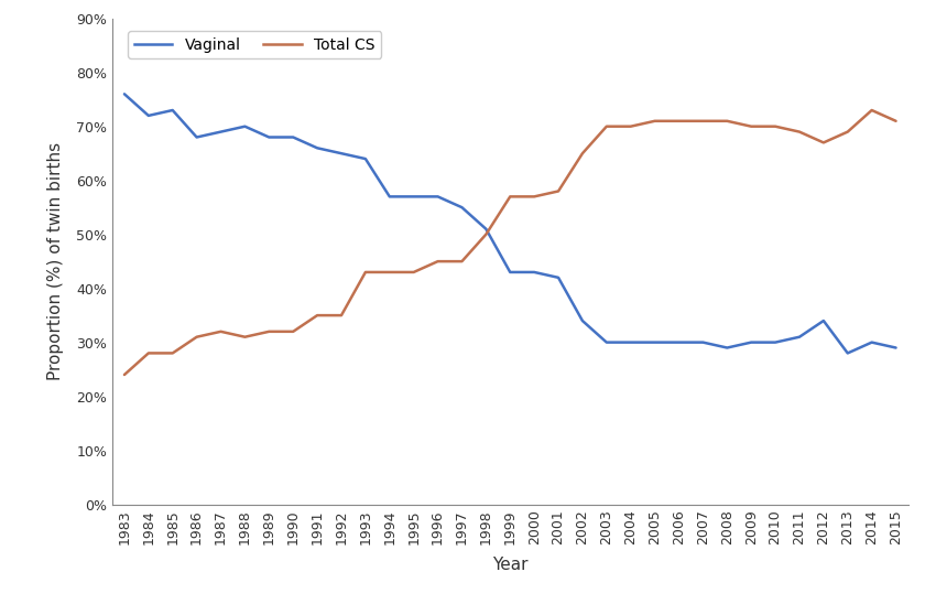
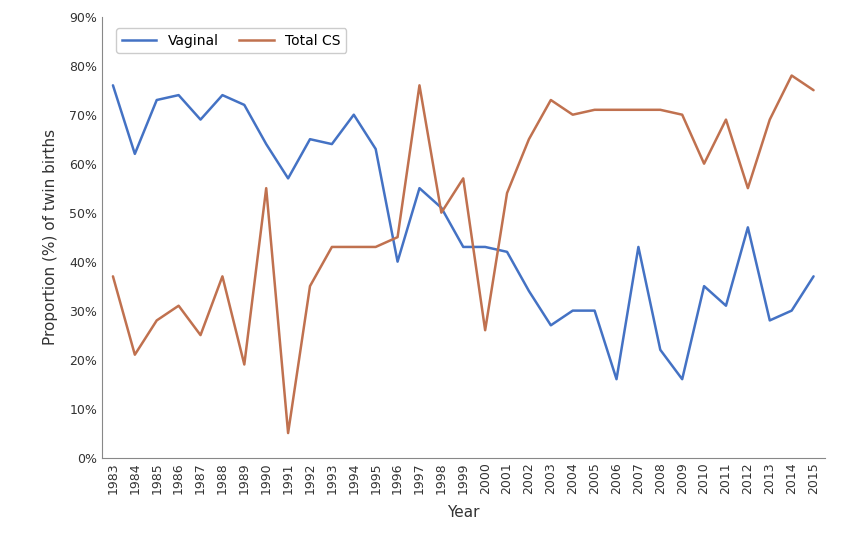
Total CS/1983: 24% -> 37%
Vaginal/1984: 72% -> 62%
Total CS/1984: 28% -> 21%
Vaginal/1986: 68% -> 74%
Total CS/1987: 32% -> 25%
Vaginal/1988: 70% -> 74%
Total CS/1988: 31% -> 37%
Vaginal/1989: 68% -> 72%
Total CS/1989: 32% -> 19%
Vaginal/1990: 68% -> 64%
Total CS/1990: 32% -> 55%
Vaginal/1991: 66% -> 57%
Total CS/1991: 35% -> 5%
Vaginal/1994: 57% -> 70%
Vaginal/1995: 57% -> 63%
Vaginal/1996: 57% -> 40%
Total CS/1997: 45% -> 76%
Total CS/2000: 57% -> 26%
Total CS/2001: 58% -> 54%
Vaginal/2003: 30% -> 27%
Total CS/2003: 70% -> 73%
Vaginal/2006: 30% -> 16%
Vaginal/2007: 30% -> 43%
Vaginal/2008: 29% -> 22%
Vaginal/2009: 30% -> 16%
Vaginal/2010: 30% -> 35%
Total CS/2010: 70% -> 60%
Vaginal/2012: 34% -> 47%
Total CS/2012: 67% -> 55%
Total CS/2014: 73% -> 78%
Vaginal/2015: 29% -> 37%
Total CS/2015: 71% -> 75%
